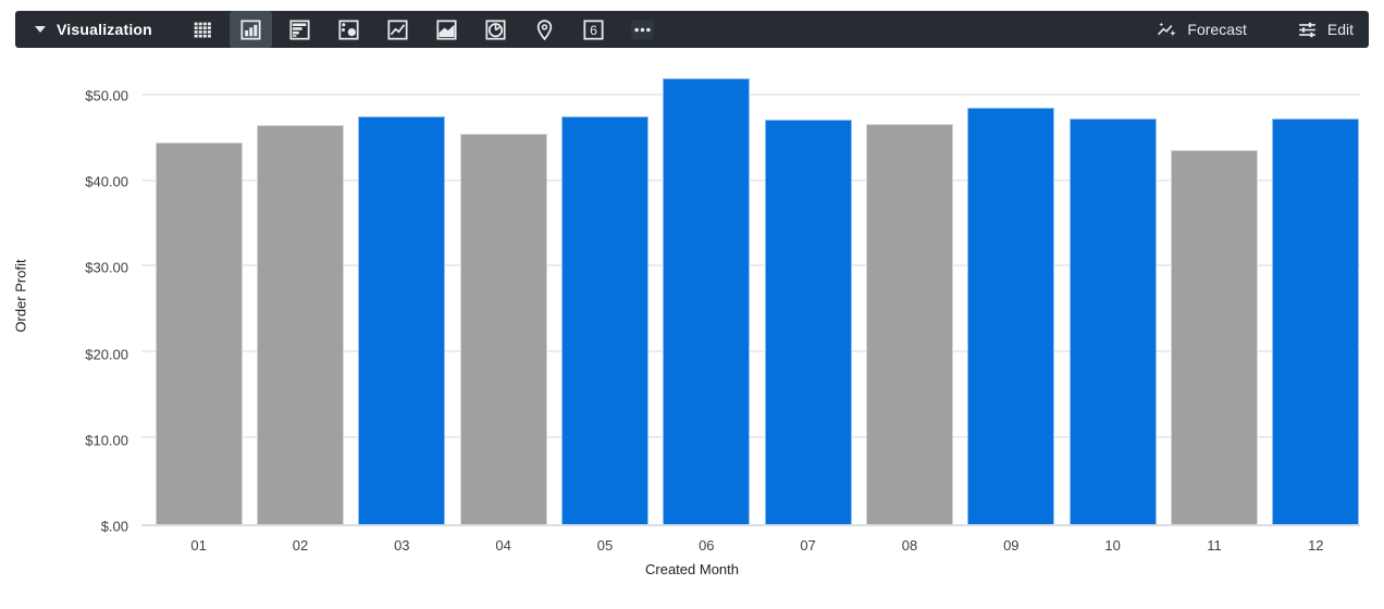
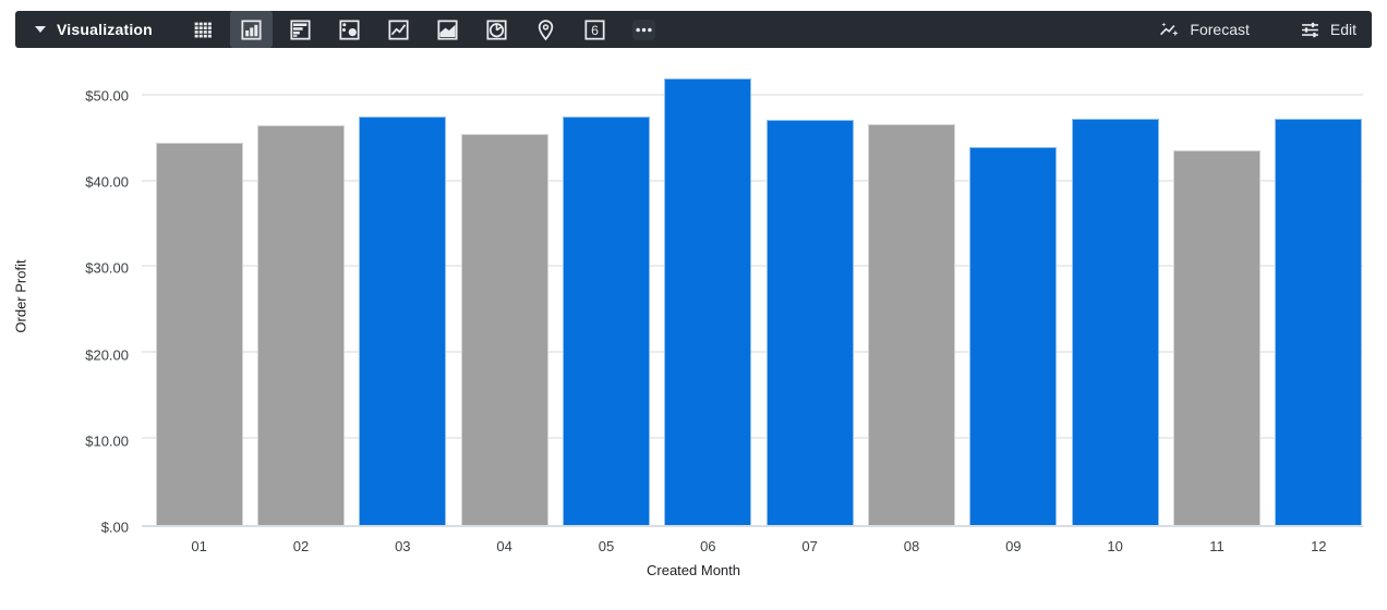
09: $49 -> $44
